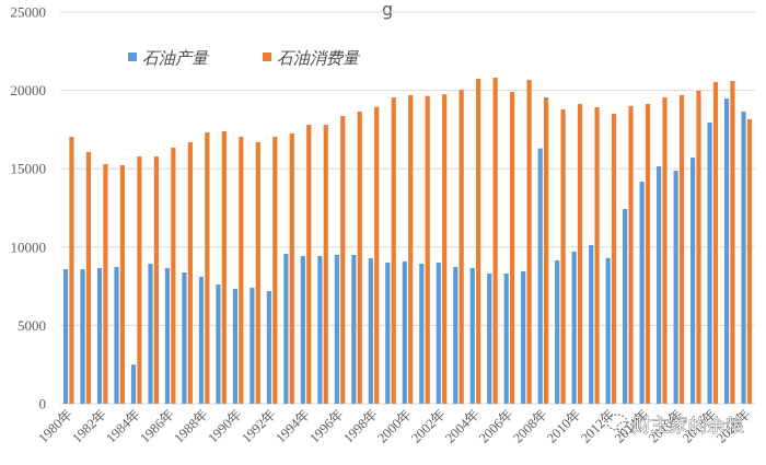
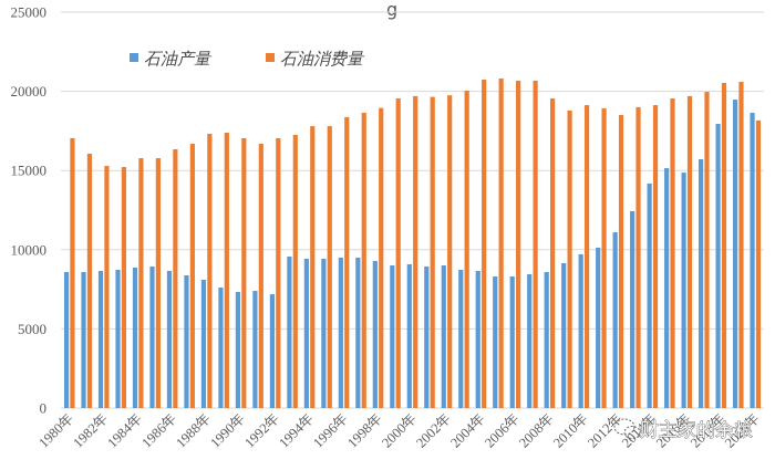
石油产量/1984年: 2500 -> 8900
石油消费量/2006年: 19900 -> 20700
石油产量/2008年: 16300 -> 8600
石油产量/2012年: 9300 -> 11100
